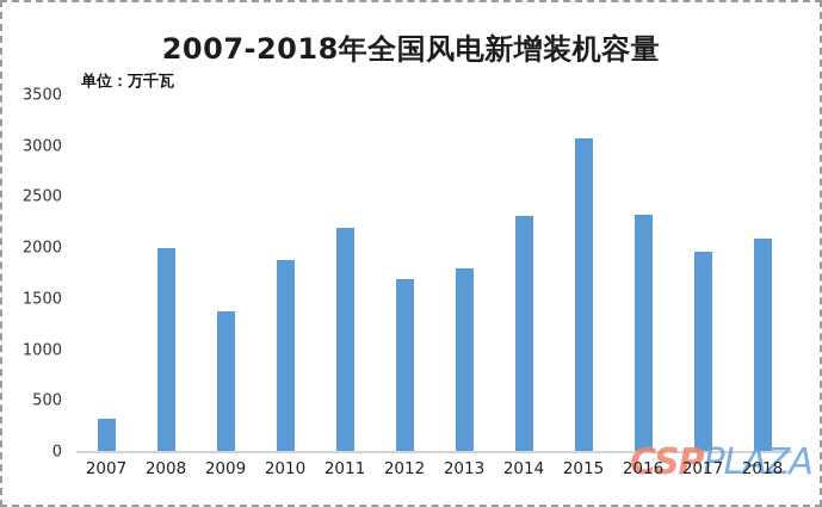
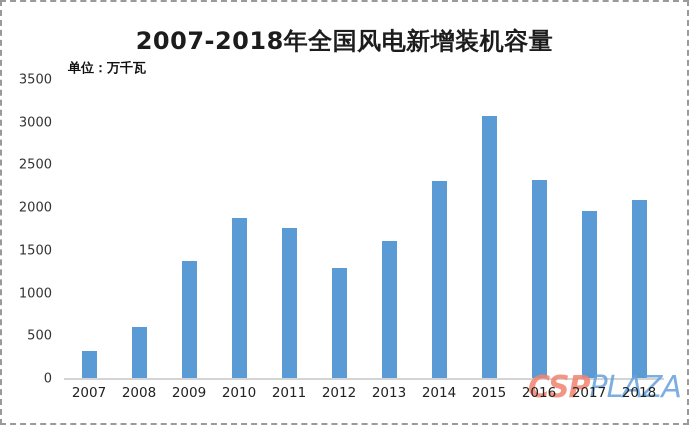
2008: 2000 -> 600
2011: 2200 -> 1800
2012: 1700 -> 1300
2013: 1800 -> 1600
